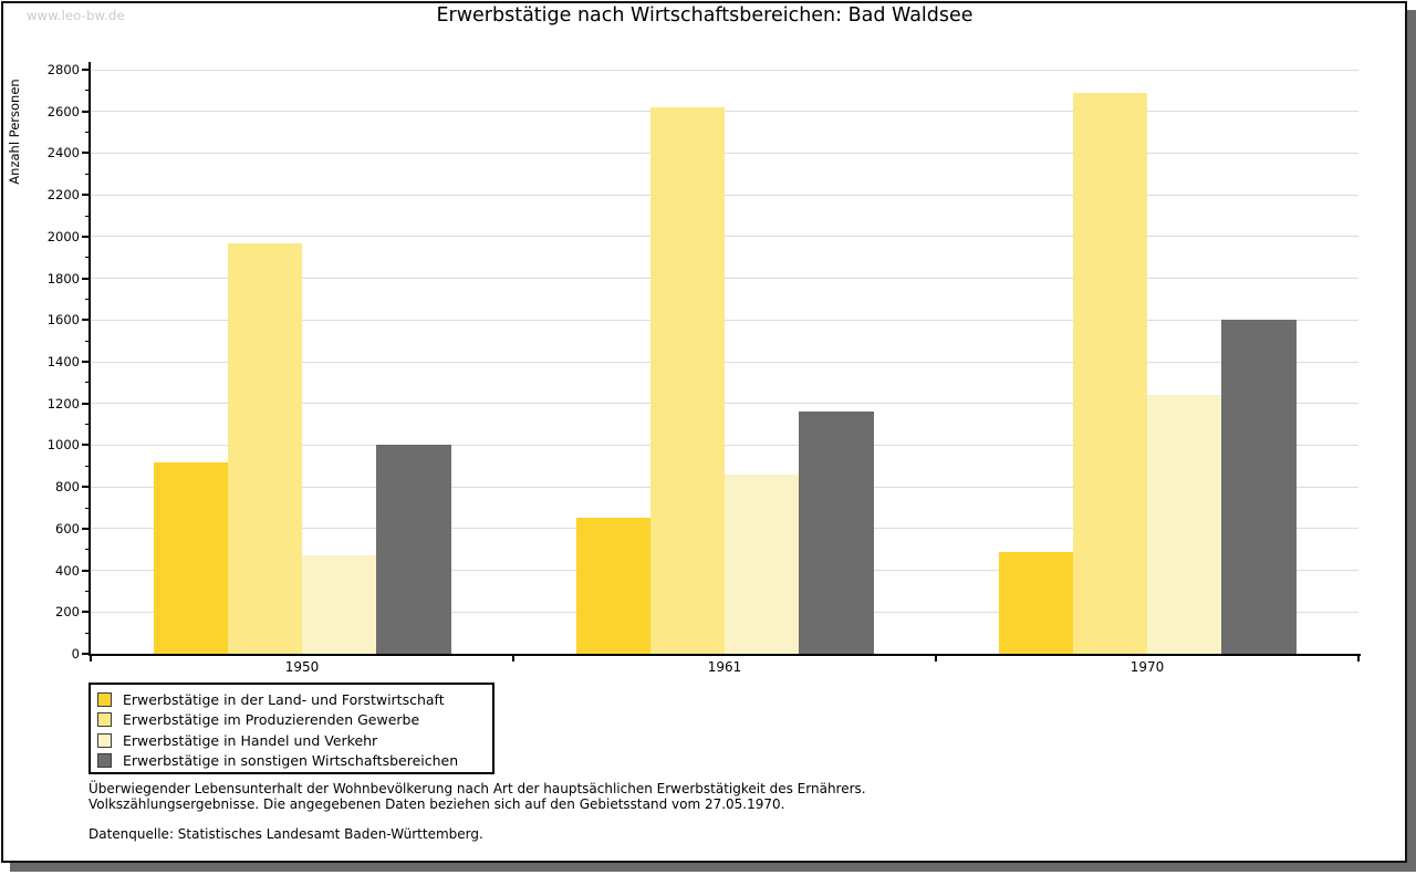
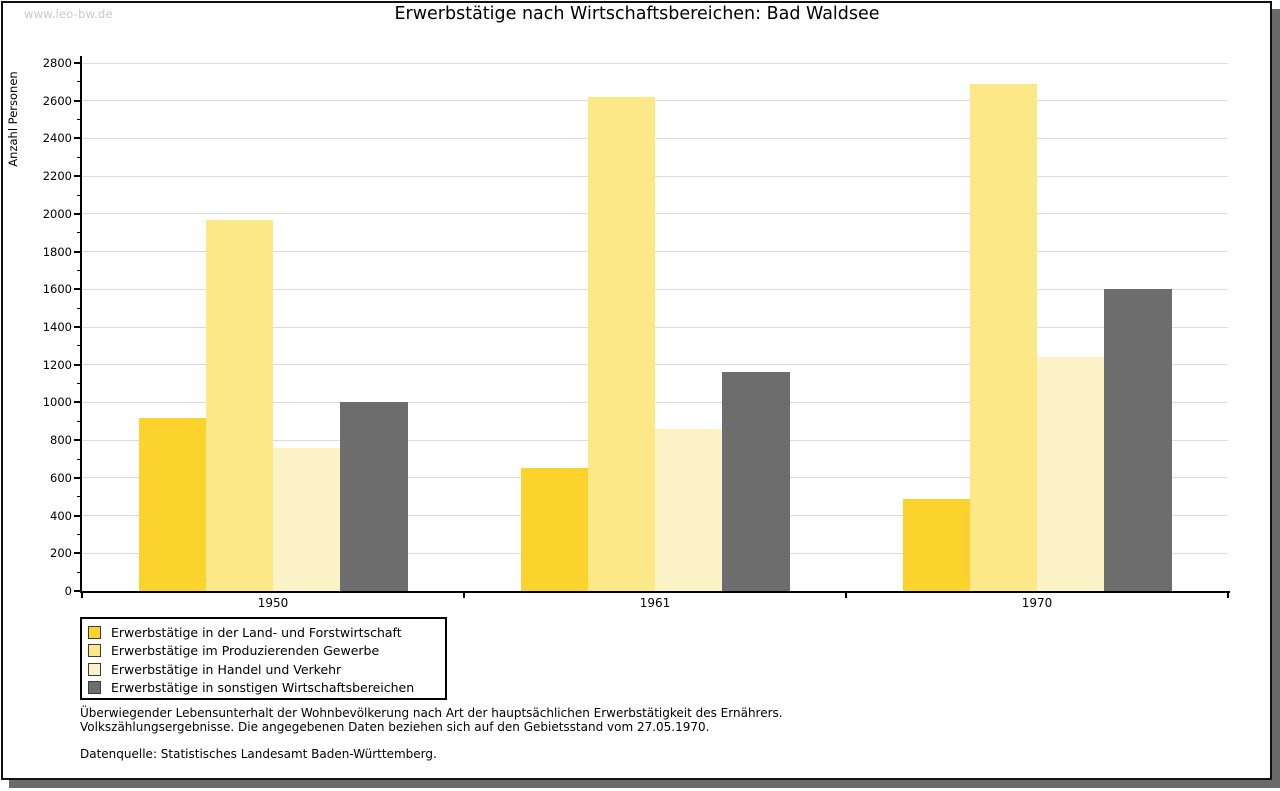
Erwerbstätige in Handel und Verkehr/1950: 470 -> 760
